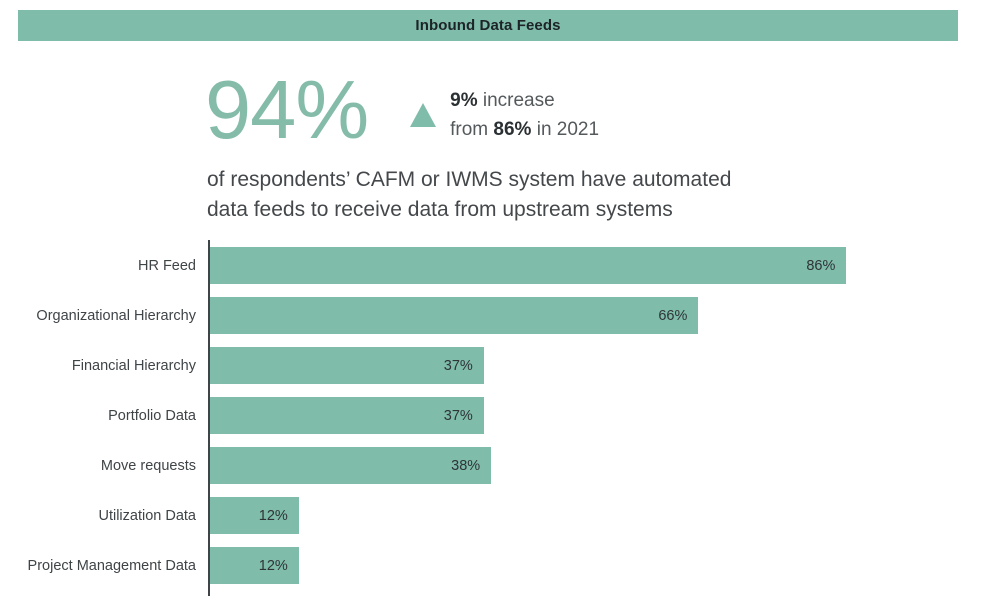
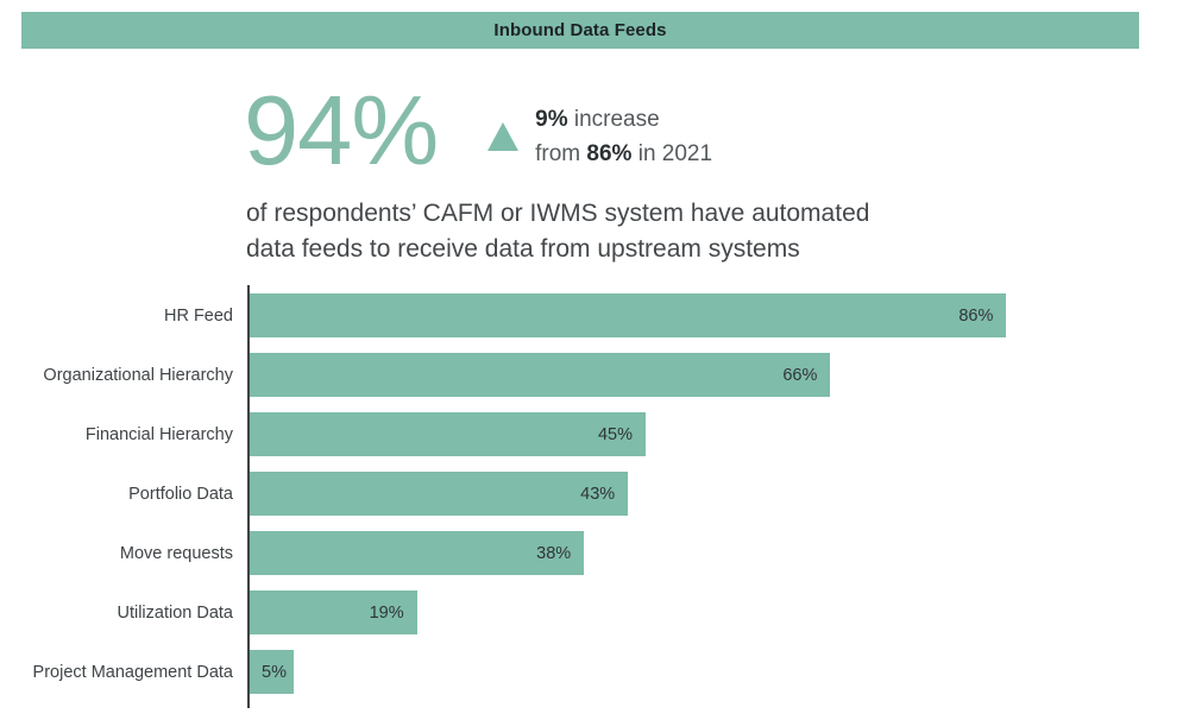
Financial Hierarchy: 37% -> 45%
Portfolio Data: 37% -> 43%
Utilization Data: 12% -> 19%
Project Management Data: 12% -> 5%
